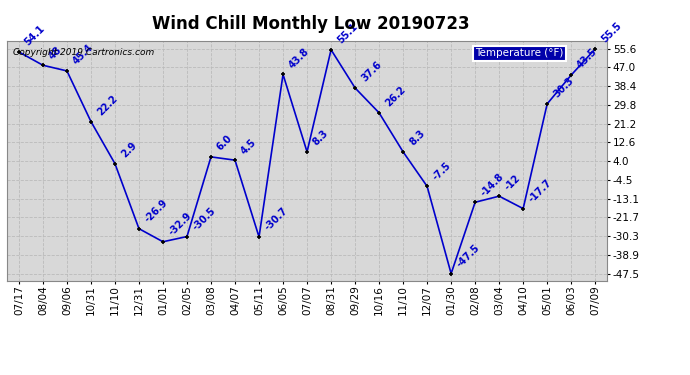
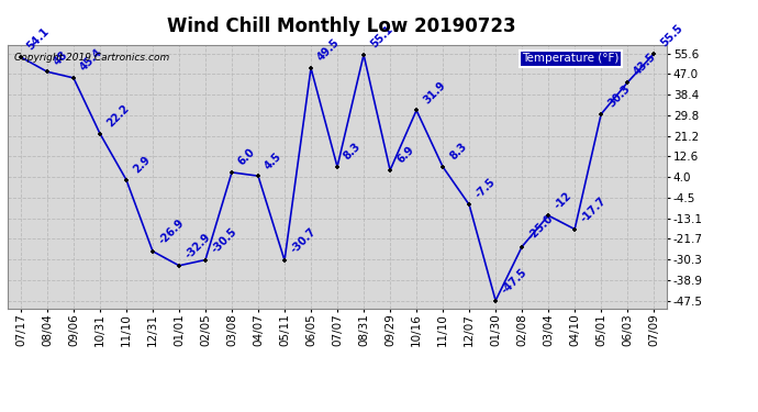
06/05: 43.8 -> 49.5
09/29: 37.6 -> 6.9
10/16: 26.2 -> 31.9
02/08: -14.8 -> -25.0
